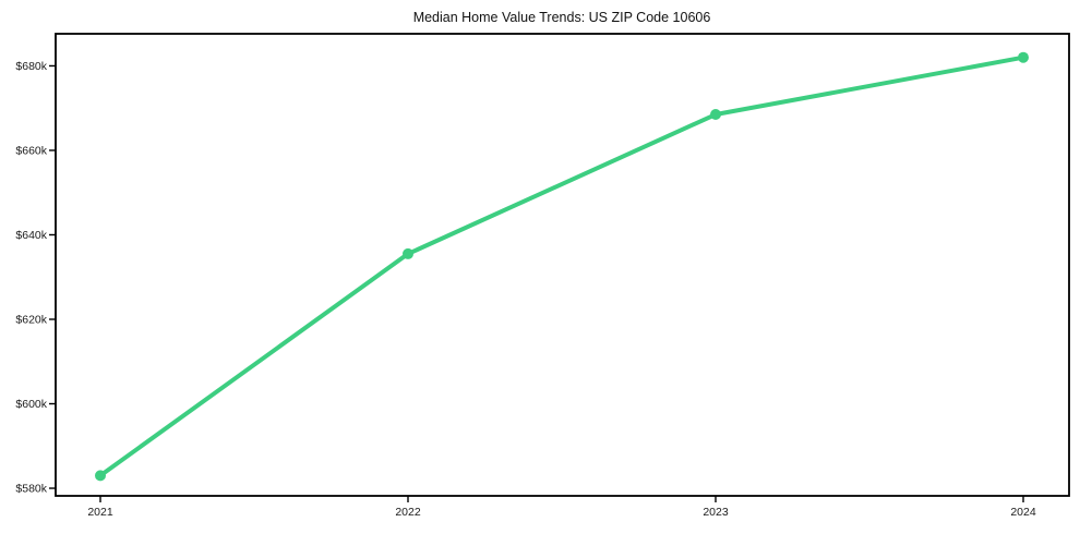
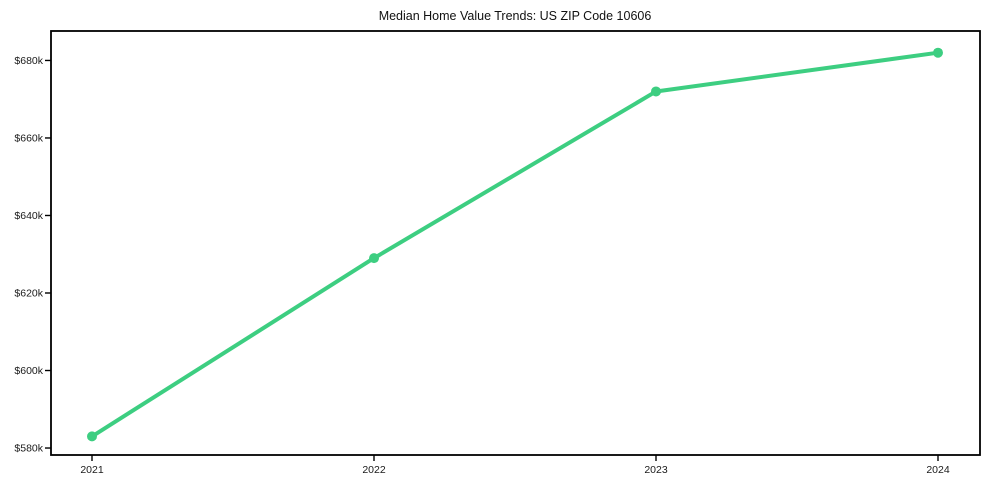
2022: $636k -> $629k
2023: $668k -> $672k
